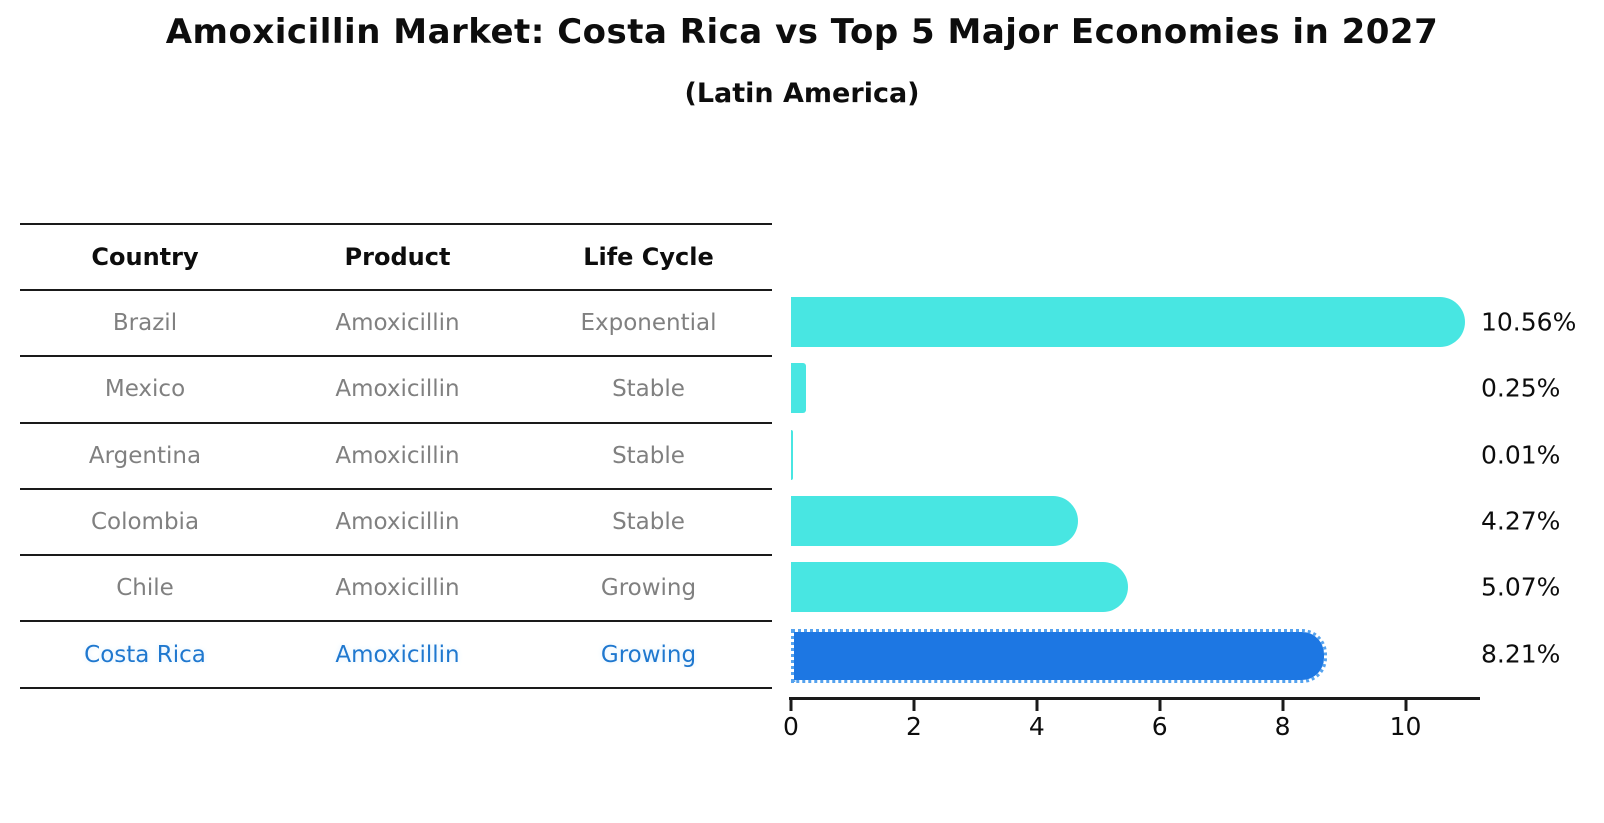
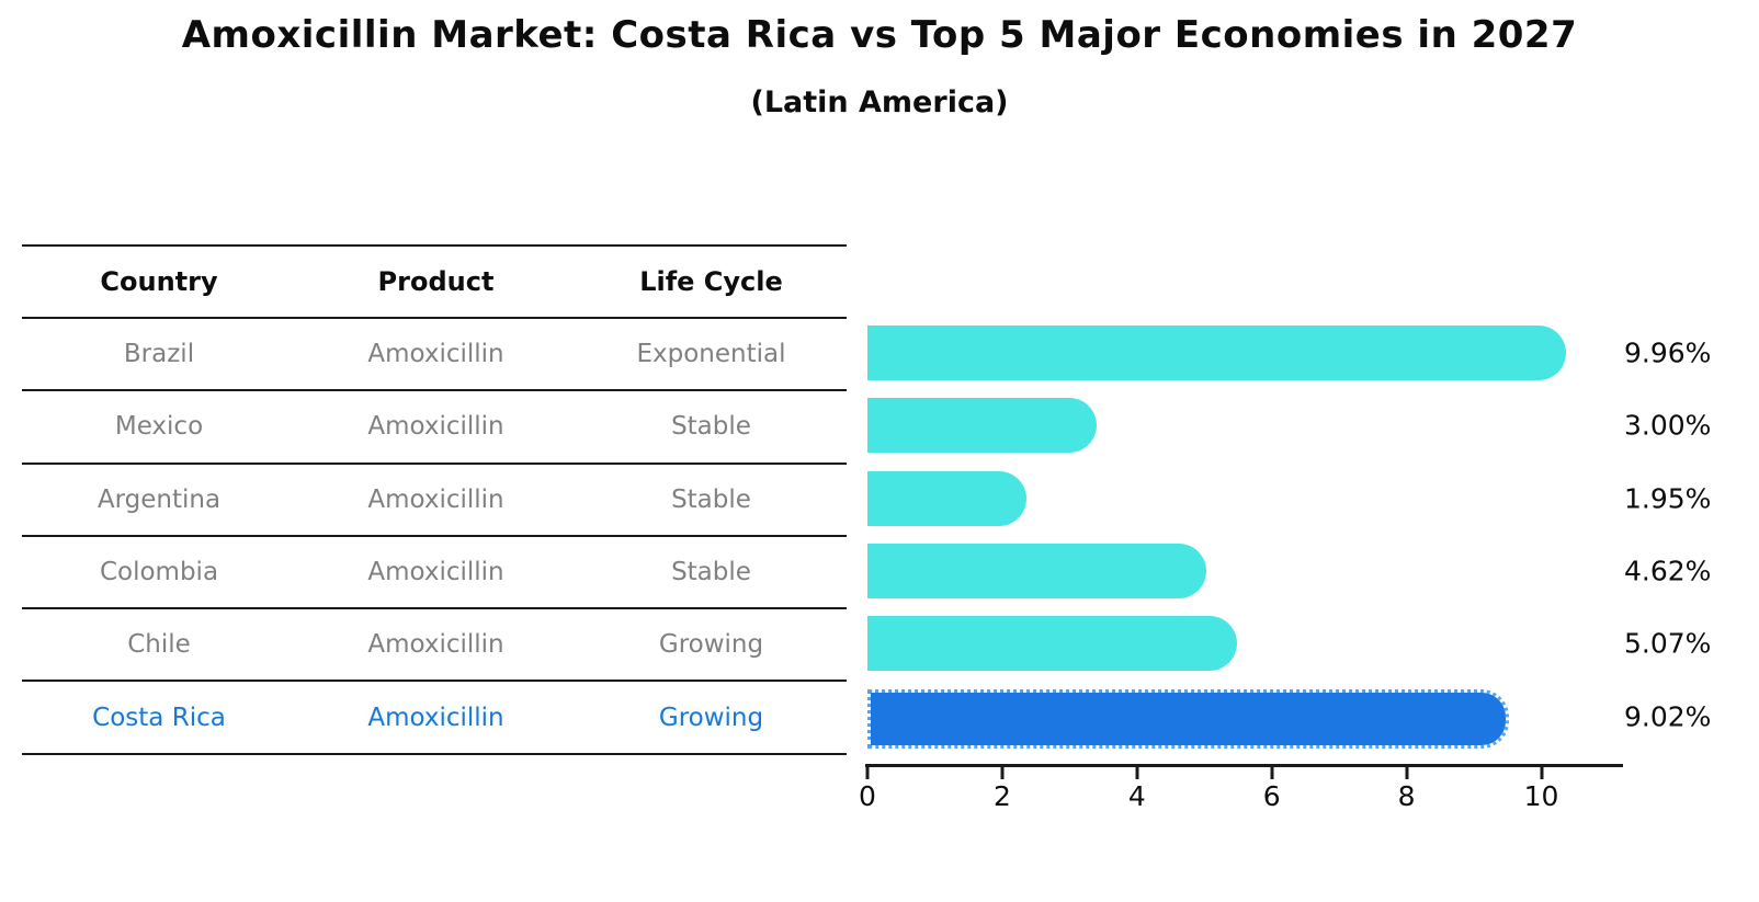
Brazil: 10.56% -> 9.96%
Mexico: 0.25% -> 3.00%
Argentina: 0.01% -> 1.95%
Colombia: 4.27% -> 4.62%
Costa Rica: 8.21% -> 9.02%
